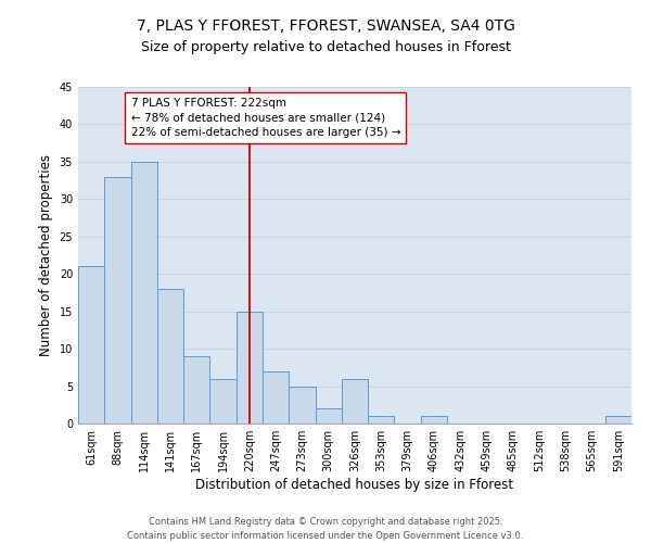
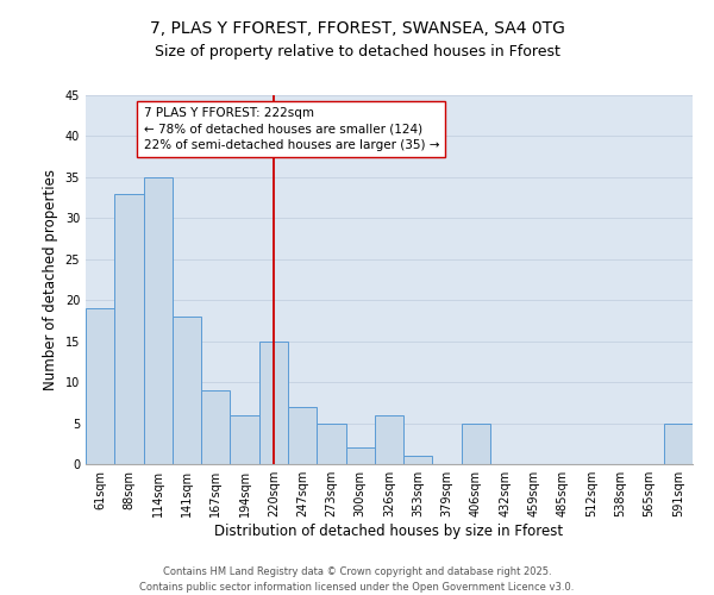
61sqm: 21 -> 19
406sqm: 1 -> 5
591sqm: 1 -> 5
